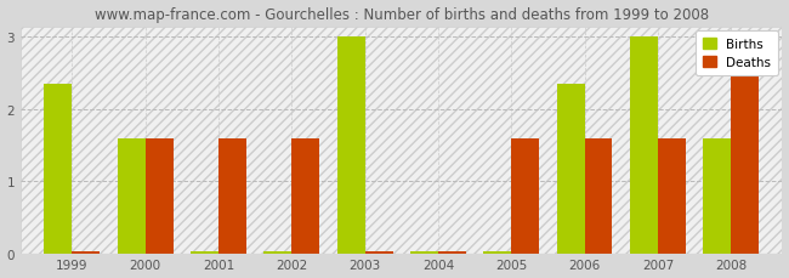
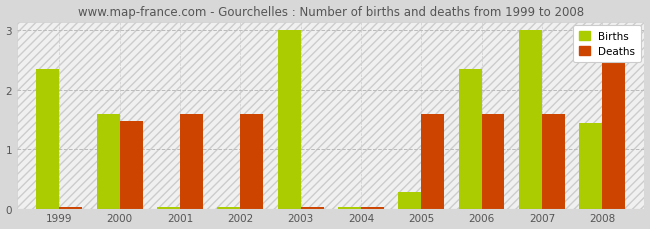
Deaths/2000: 1.60 -> 1.48
Births/2005: 0.02 -> 0.28
Births/2008: 1.60 -> 1.44
